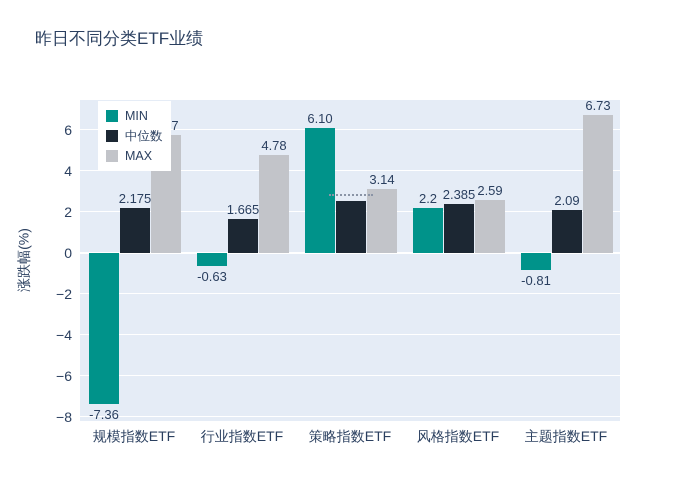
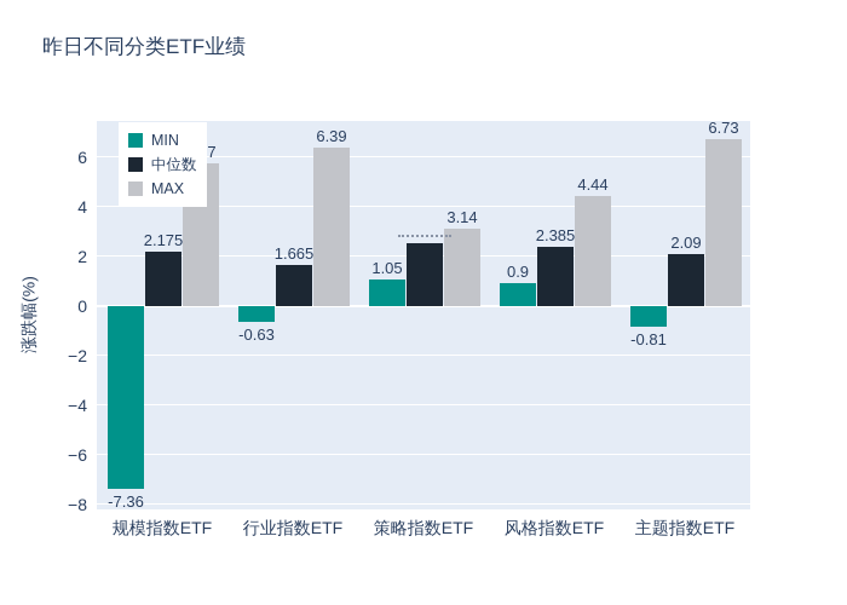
MAX/行业指数ETF: 4.78 -> 6.39
MIN/策略指数ETF: 6.10 -> 1.05
MIN/风格指数ETF: 2.2 -> 0.9
MAX/风格指数ETF: 2.59 -> 4.44
